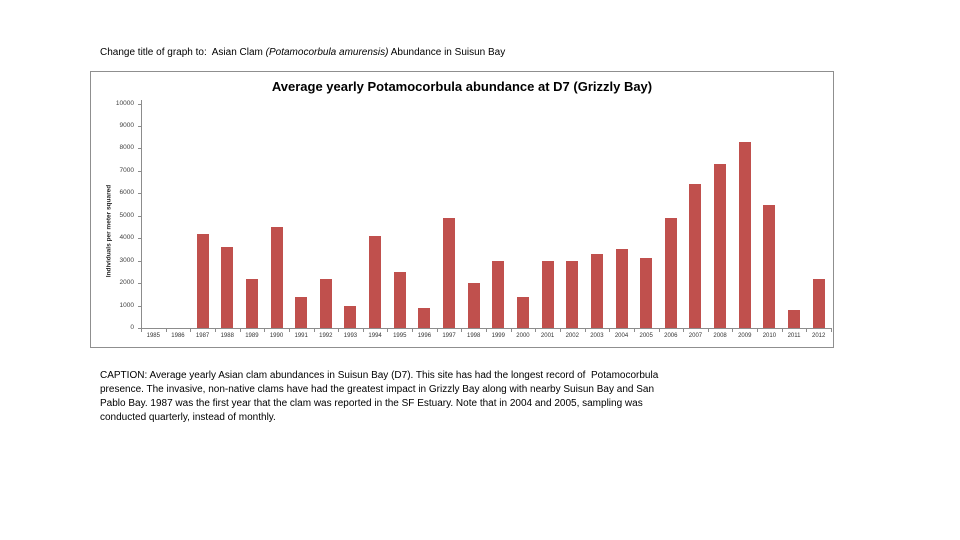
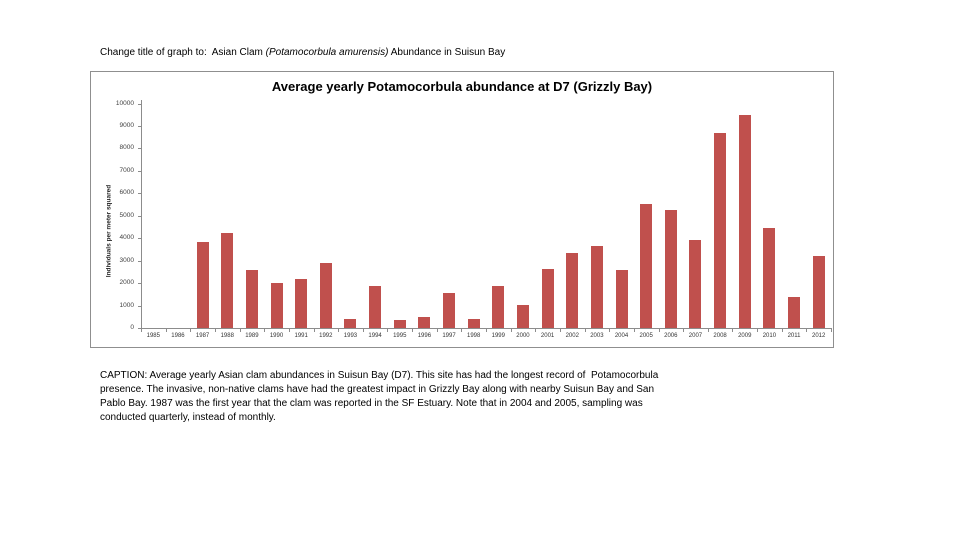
1987: 4200 -> 3800
1988: 3600 -> 4200
1989: 2200 -> 2600
1990: 4500 -> 2000
1991: 1400 -> 2200
1992: 2200 -> 2900
1993: 1000 -> 400
1994: 4100 -> 1900
1995: 2500 -> 300
1996: 900 -> 500
1997: 4900 -> 1600
1998: 2000 -> 400
1999: 3000 -> 1900
2000: 1400 -> 1000
2001: 3000 -> 2600
2002: 3000 -> 3300
2003: 3300 -> 3600
2004: 3500 -> 2600
2005: 3100 -> 5500
2006: 4900 -> 5200
2007: 6400 -> 3900
2008: 7300 -> 8700
2009: 8300 -> 9500
2010: 5500 -> 4400
2011: 800 -> 1400
2012: 2200 -> 3200
